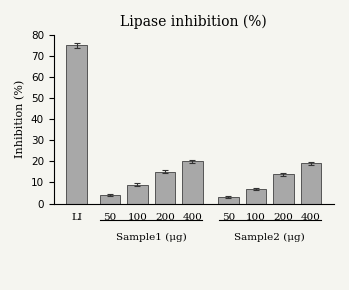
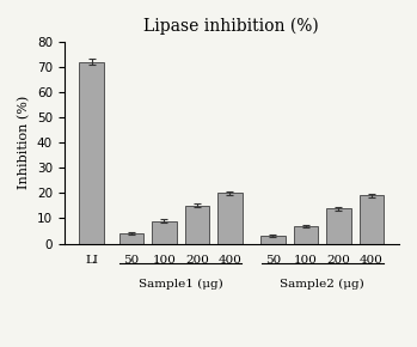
LI: 75 -> 72
